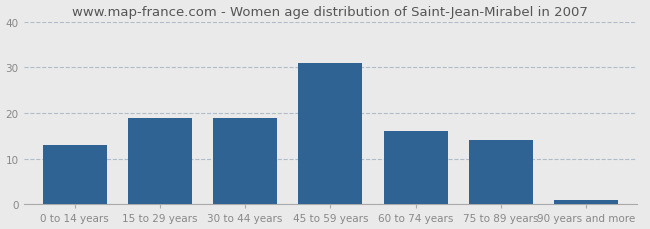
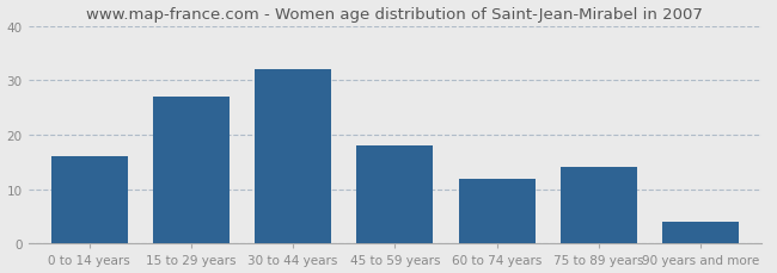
0 to 14 years: 13 -> 16
15 to 29 years: 19 -> 27
30 to 44 years: 19 -> 32
45 to 59 years: 31 -> 18
60 to 74 years: 16 -> 12
90 years and more: 1 -> 4
